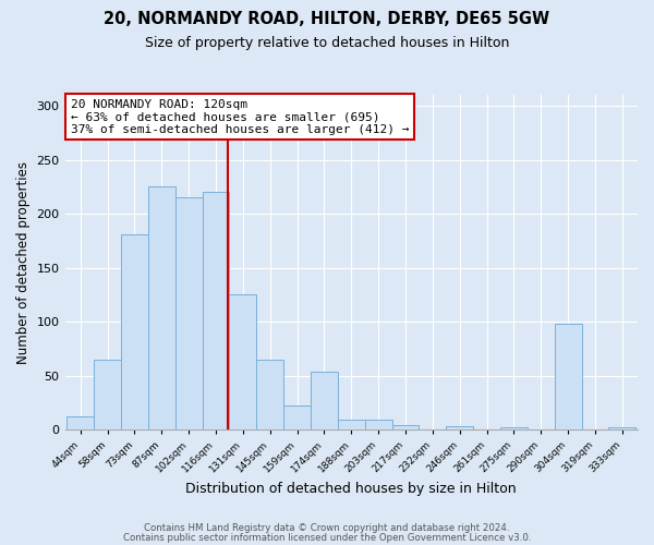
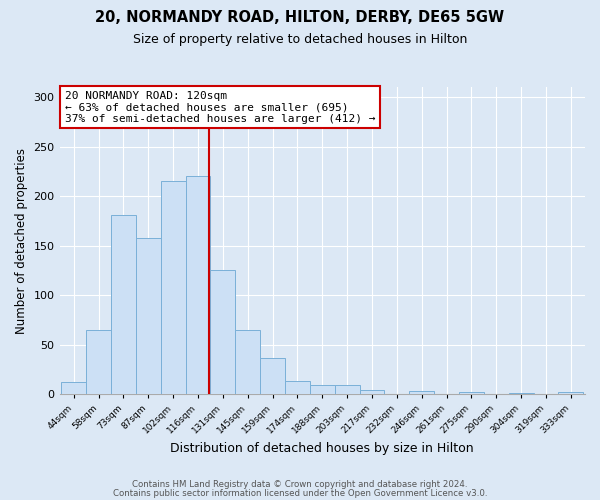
87sqm: 226 -> 158
159sqm: 22 -> 36
174sqm: 54 -> 13
304sqm: 98 -> 1
